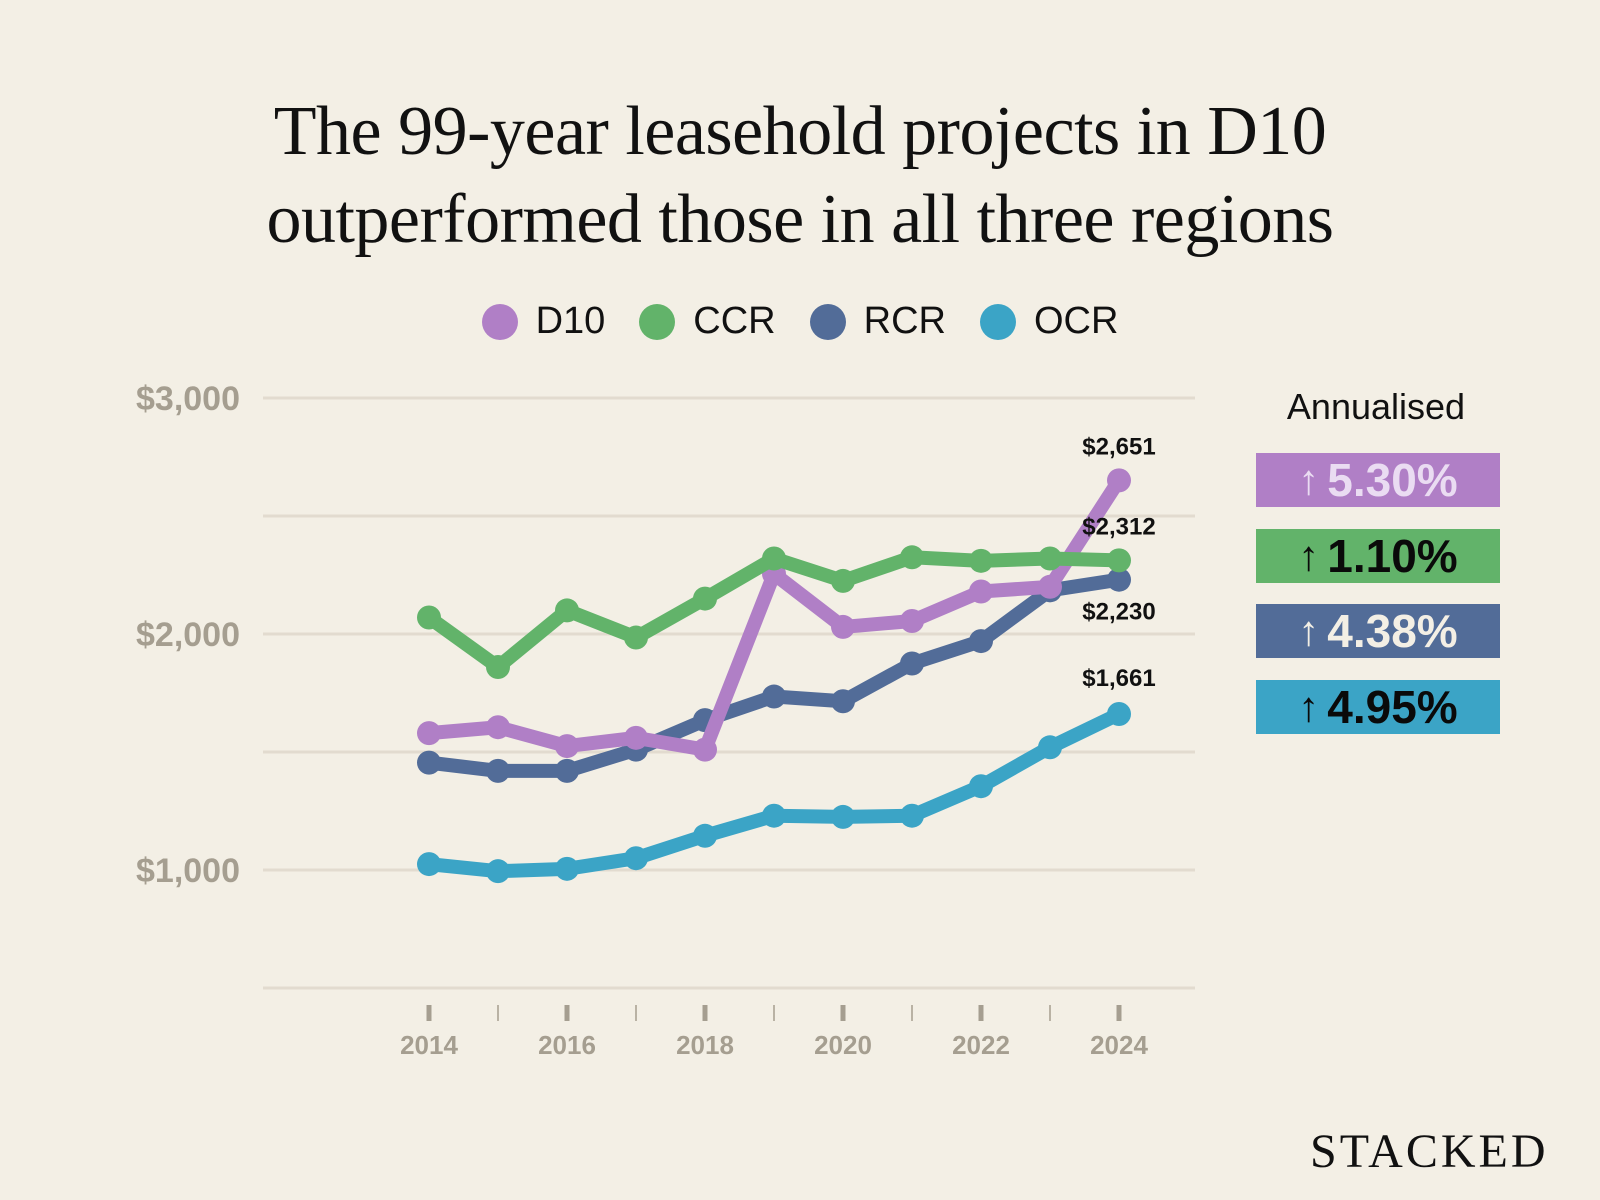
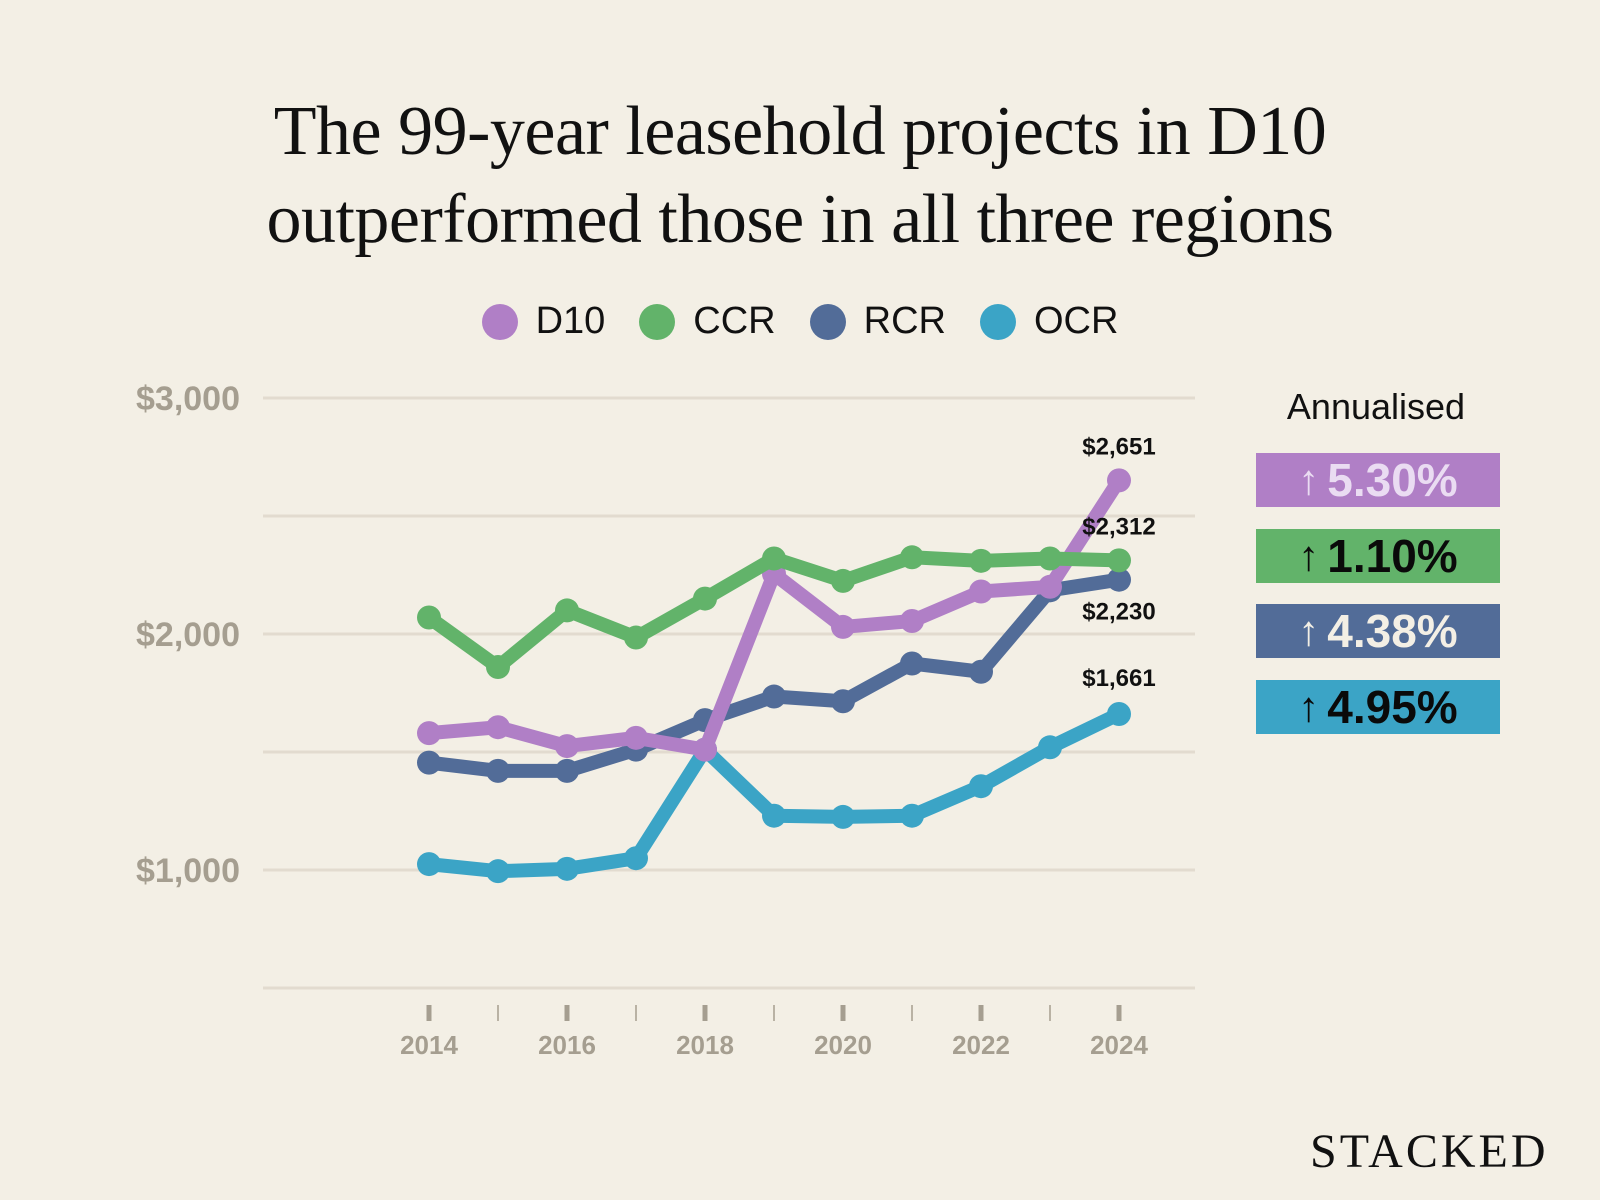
OCR/2018: $1140 -> $1510
RCR/2022: $1970 -> $1840
